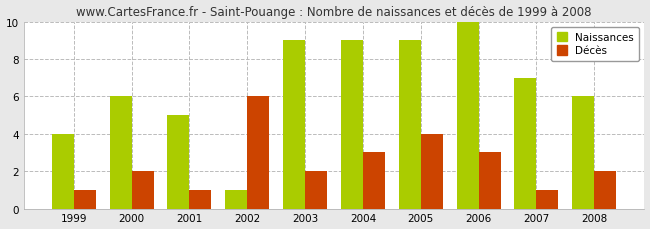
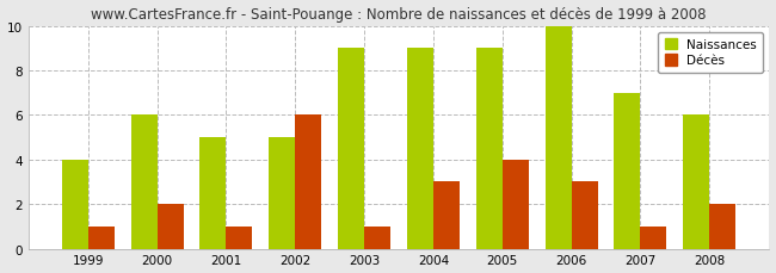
Naissances/2002: 1 -> 5
Décès/2003: 2 -> 1
